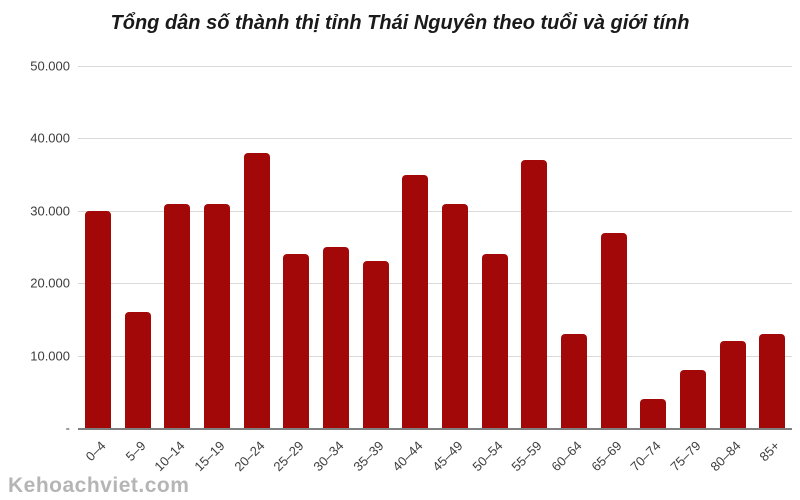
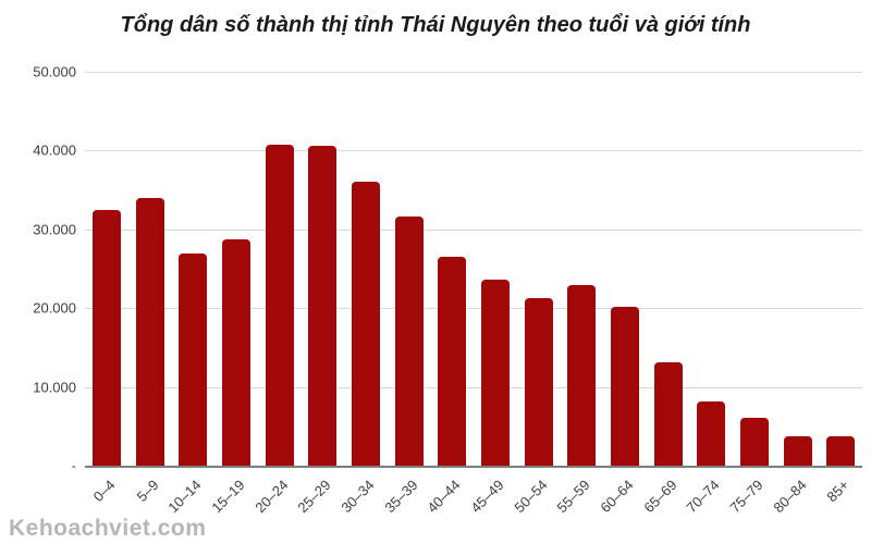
0–4: 30000 -> 32000
5–9: 16000 -> 34000
10–14: 31000 -> 27000
15–19: 31000 -> 29000
20–24: 38000 -> 41000
25–29: 24000 -> 41000
30–34: 25000 -> 36000
35–39: 23000 -> 32000
40–44: 35000 -> 26000
45–49: 31000 -> 24000
50–54: 24000 -> 21000
55–59: 37000 -> 23000
60–64: 13000 -> 20000
65–69: 27000 -> 13000
70–74: 4000 -> 8000
75–79: 8000 -> 6000
80–84: 12000 -> 4000
85+: 13000 -> 4000
